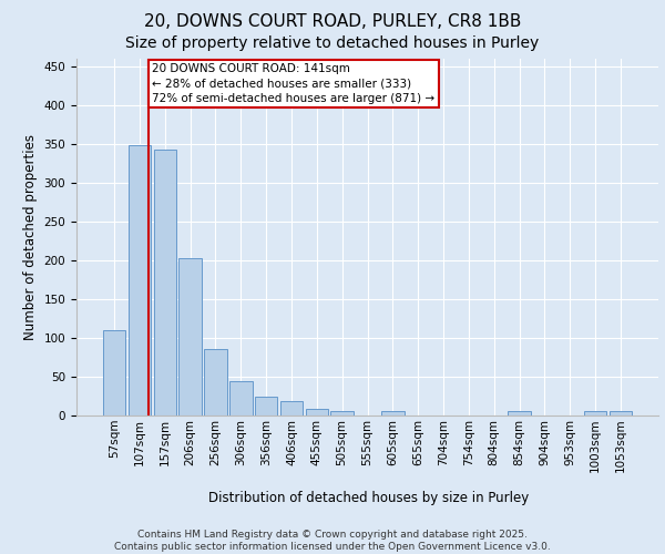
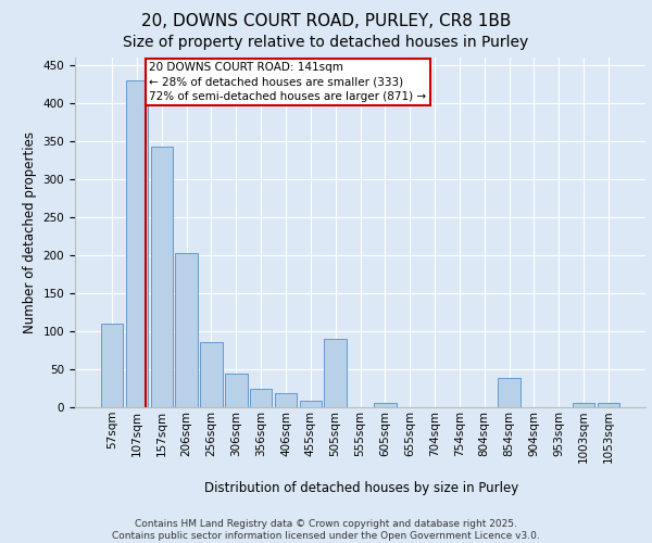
107sqm: 348 -> 430
505sqm: 6 -> 90
854sqm: 6 -> 38
